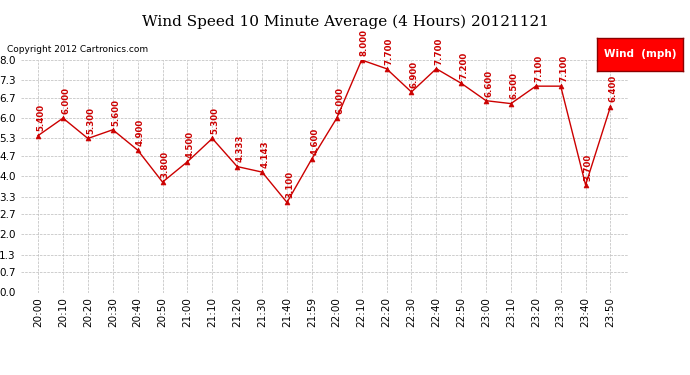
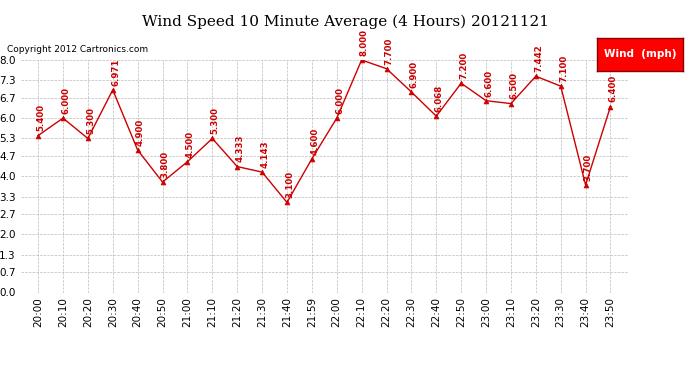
20:30: 5.600 -> 6.971
22:40: 7.700 -> 6.068
23:20: 7.100 -> 7.442
